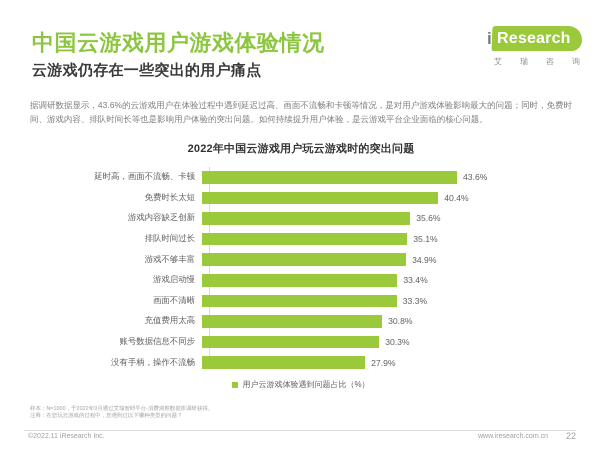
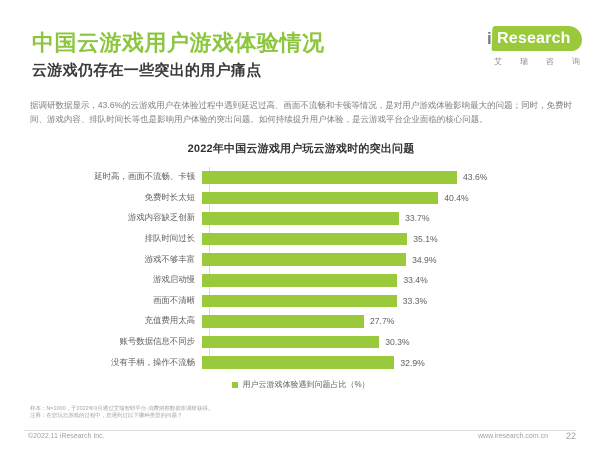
游戏内容缺乏创新: 35.6% -> 33.7%
充值费用太高: 30.8% -> 27.7%
没有手柄，操作不流畅: 27.9% -> 32.9%
